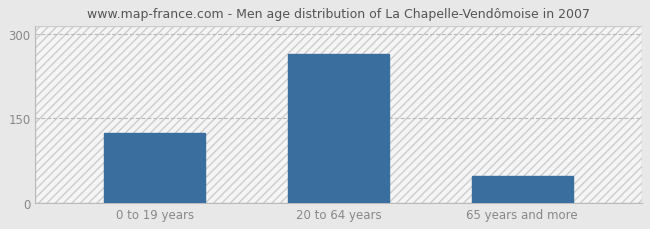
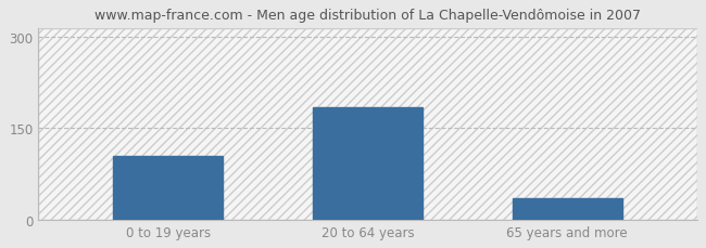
0 to 19 years: 124 -> 105
20 to 64 years: 264 -> 184
65 years and more: 48 -> 35
